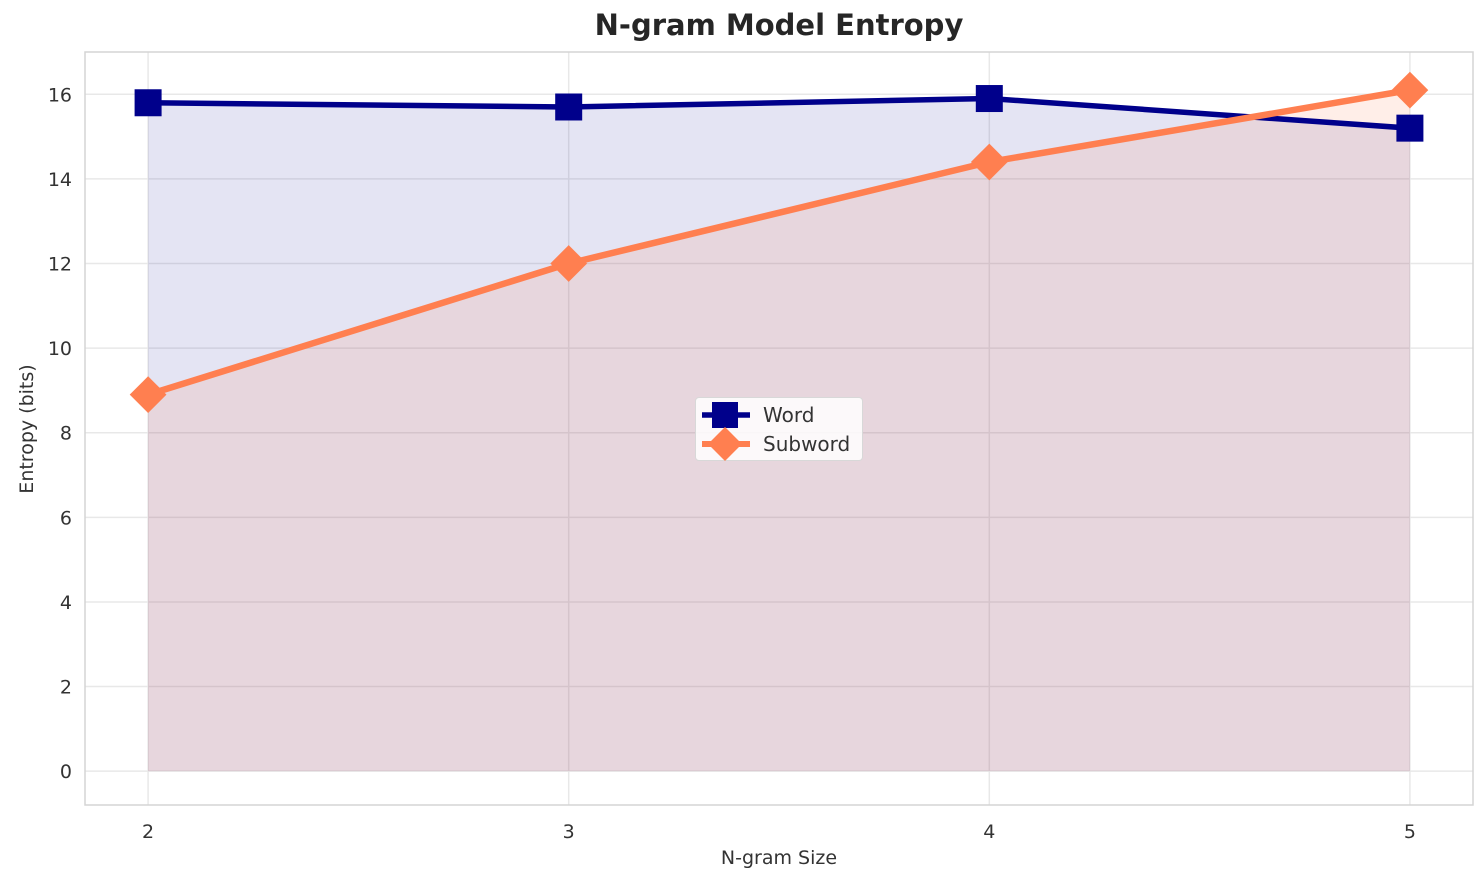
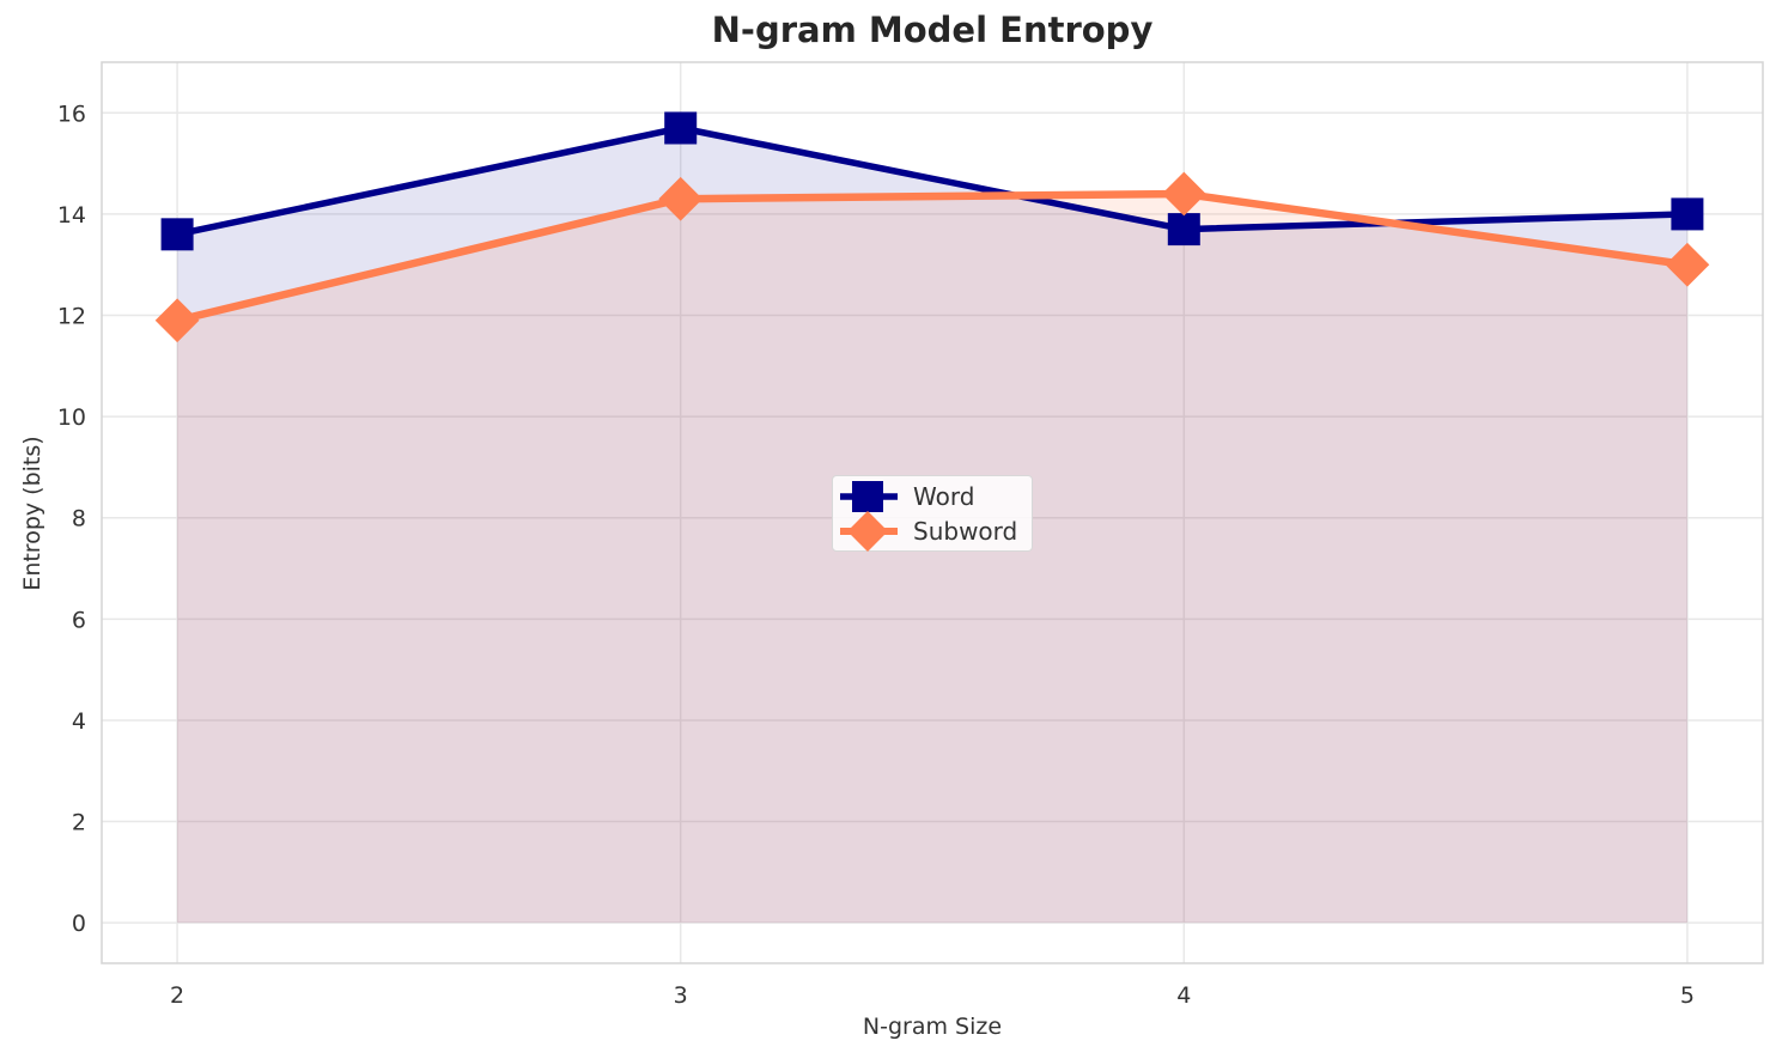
Word/2: 15.8 -> 13.6
Subword/2: 8.9 -> 11.9
Subword/3: 12.0 -> 14.3
Word/4: 15.9 -> 13.7
Word/5: 15.2 -> 14.0
Subword/5: 16.1 -> 13.0
